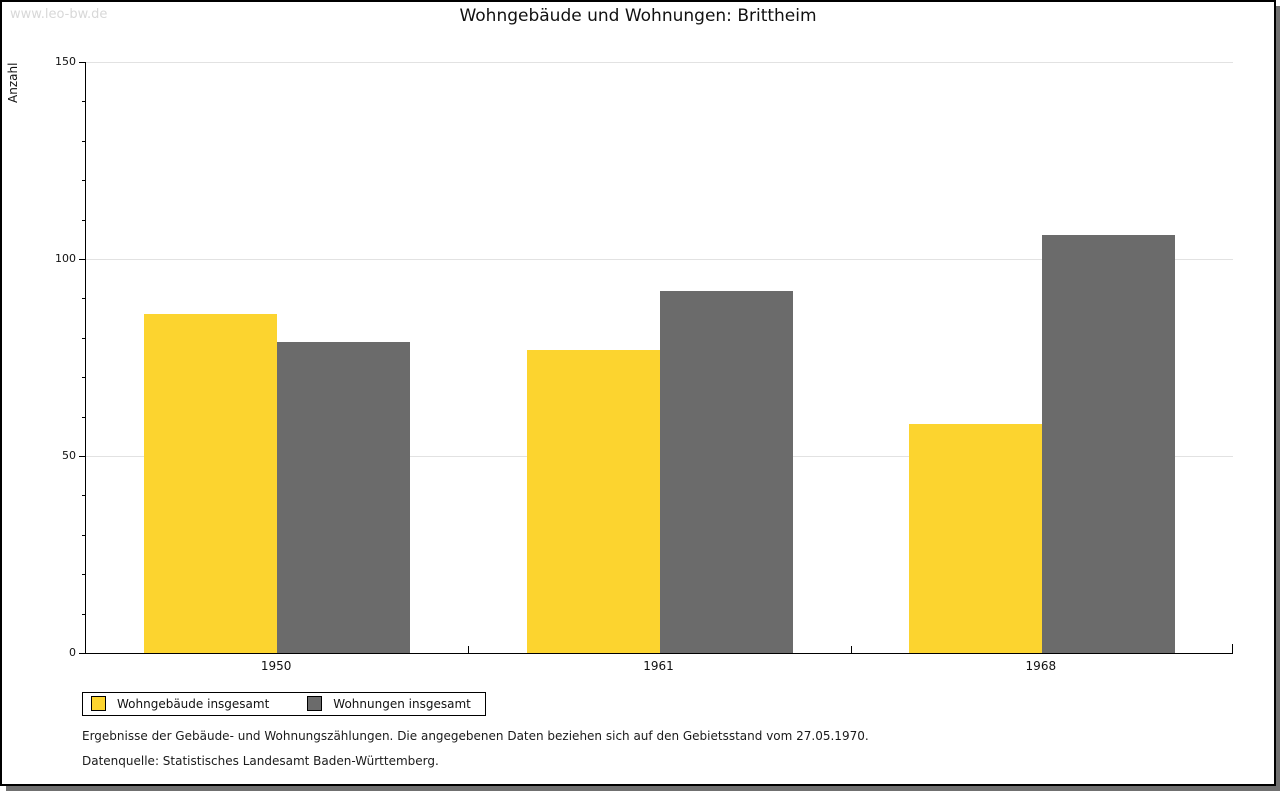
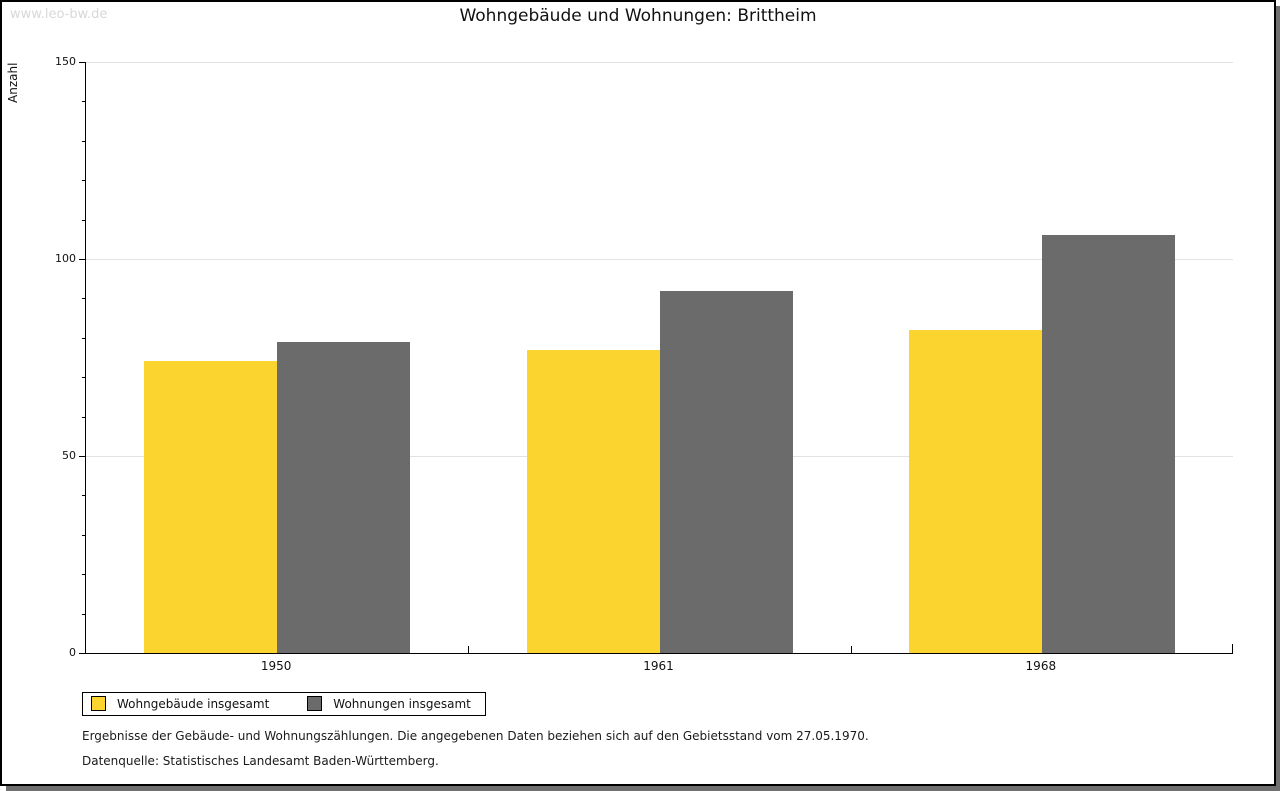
Wohngebäude insgesamt/1950: 86 -> 74
Wohngebäude insgesamt/1968: 58 -> 82
